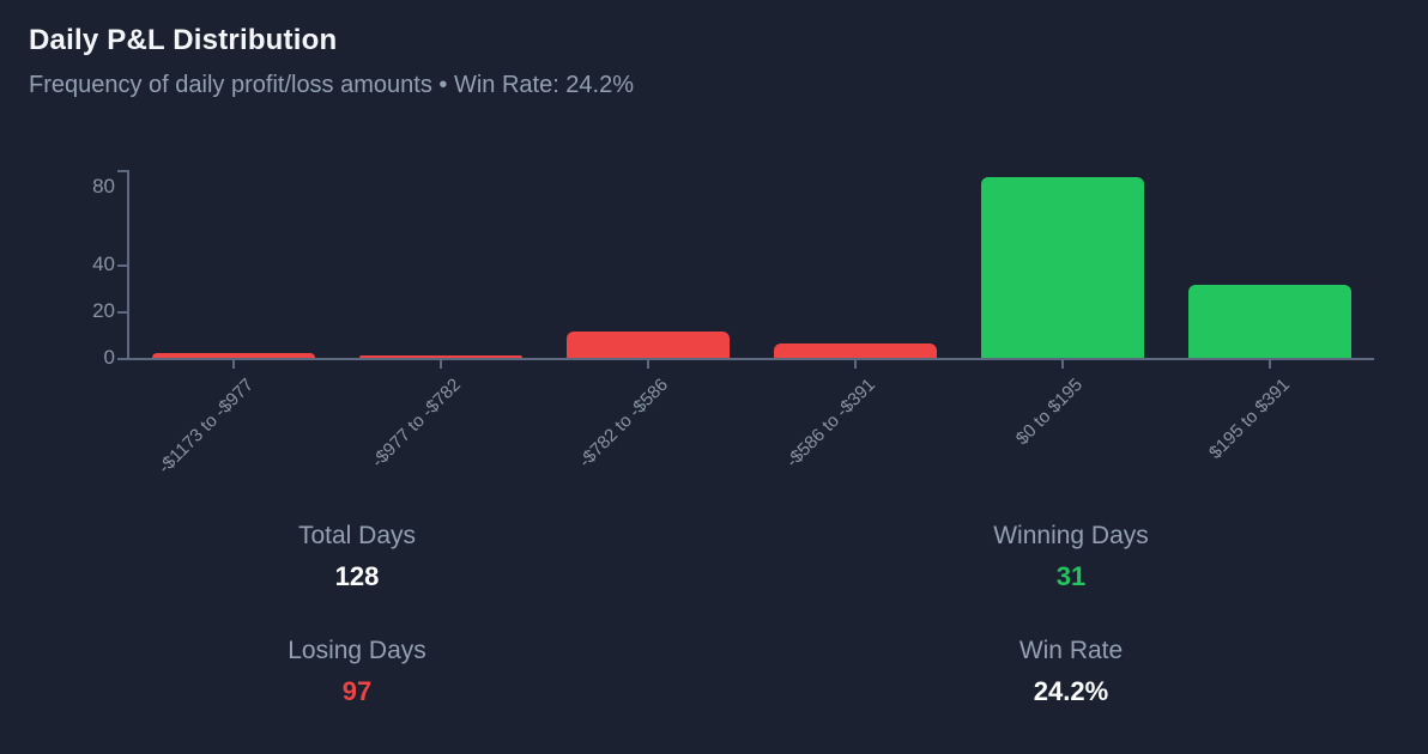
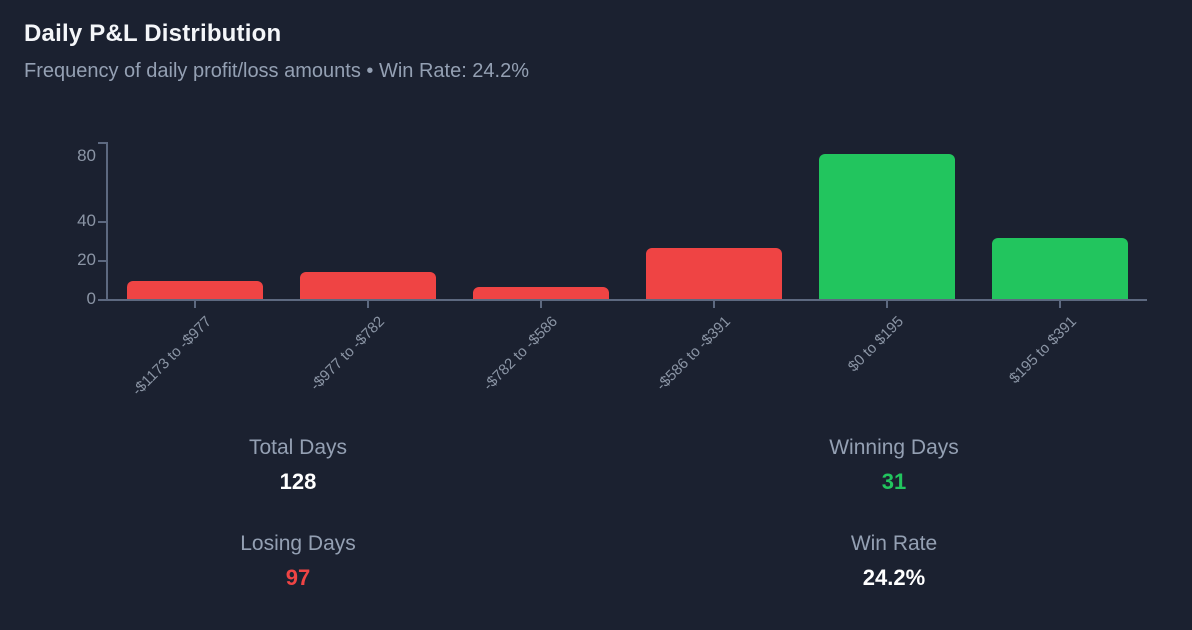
-$1173 to -$977: 2 -> 9
-$977 to -$782: 1 -> 14
-$782 to -$586: 11 -> 6
-$586 to -$391: 6 -> 26
$0 to $195: 77 -> 74
